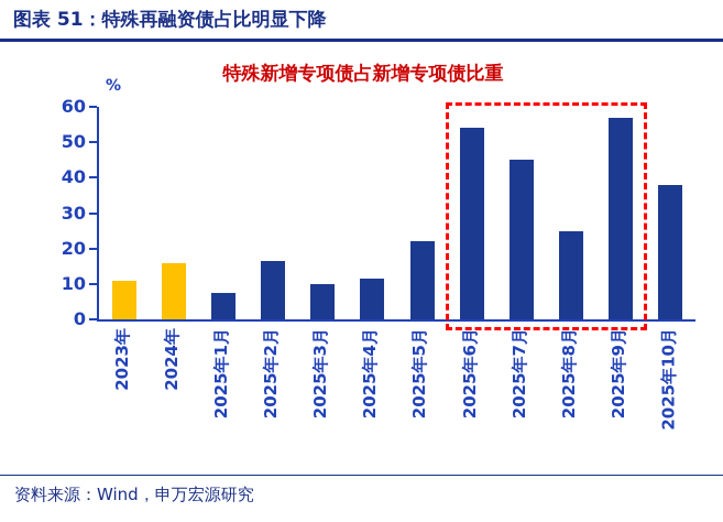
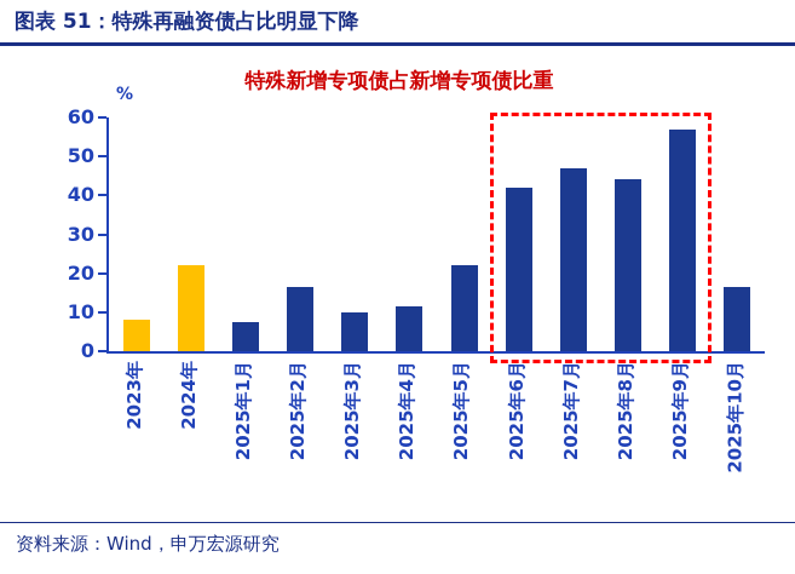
2023年: 11 -> 8
2024年: 16 -> 22
2025年6月: 54 -> 42
2025年7月: 45 -> 47
2025年8月: 25 -> 44
2025年10月: 38 -> 16
